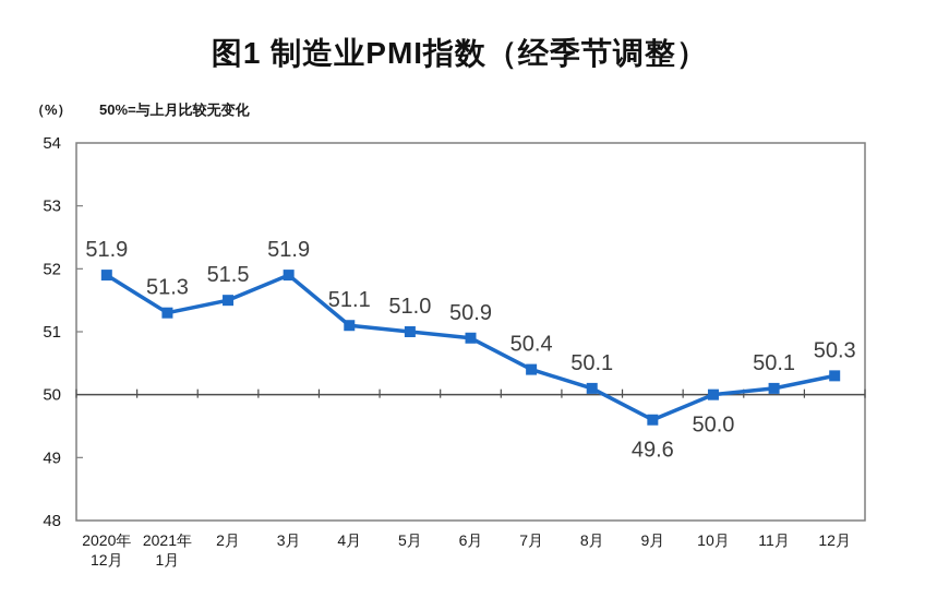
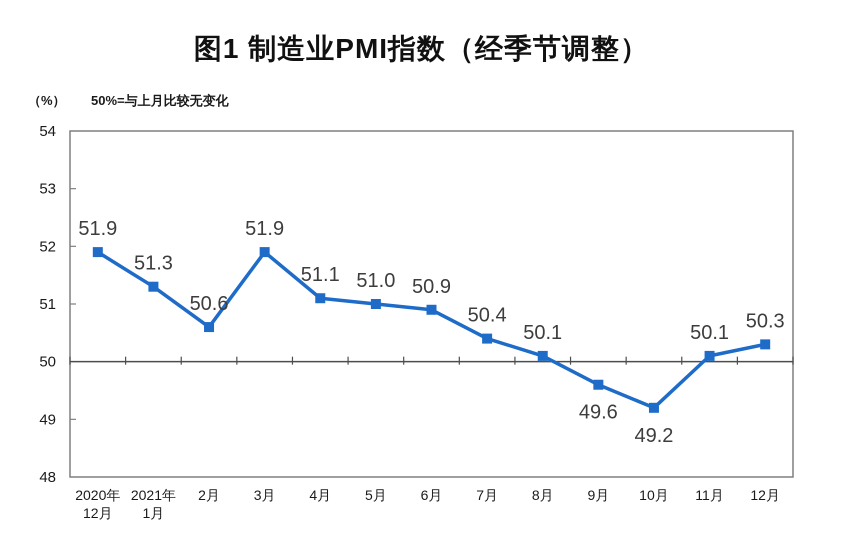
2月: 51.5 -> 50.6
10月: 50.0 -> 49.2
